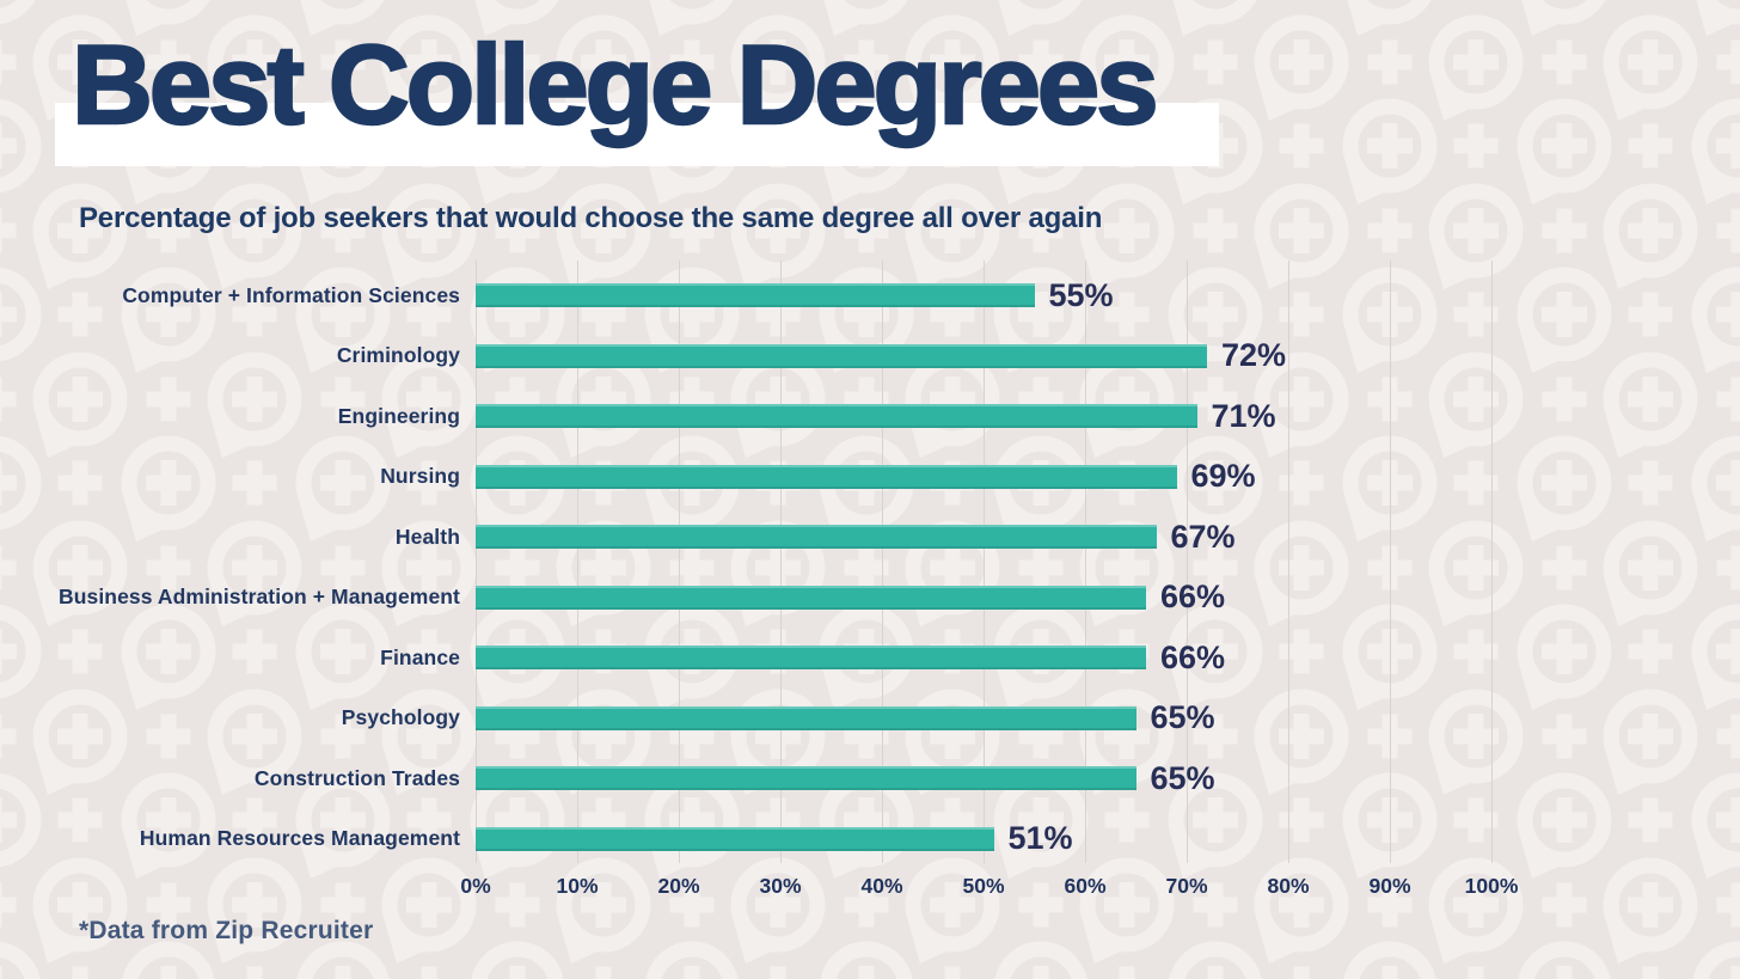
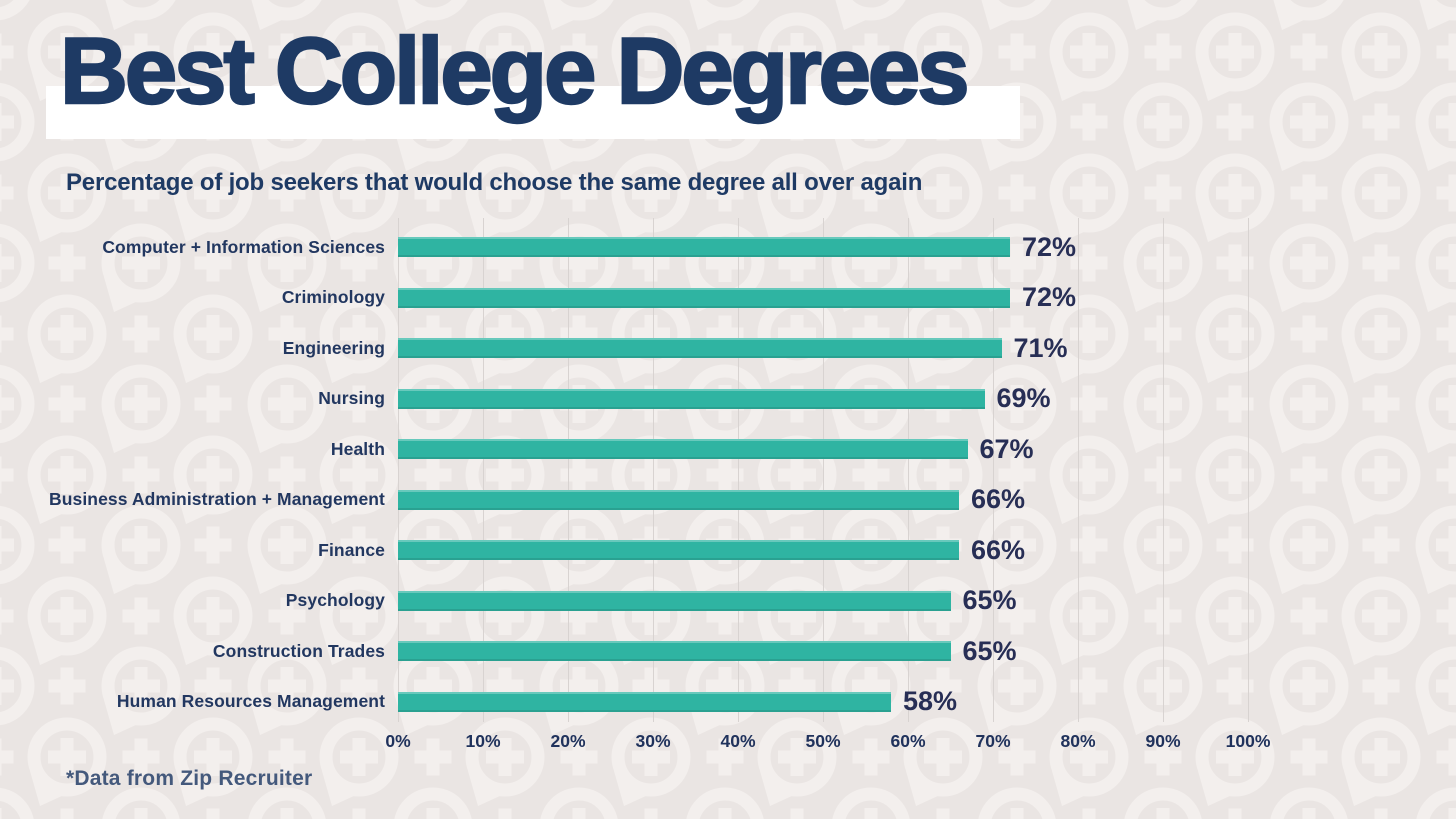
Computer + Information Sciences: 55% -> 72%
Human Resources Management: 51% -> 58%
